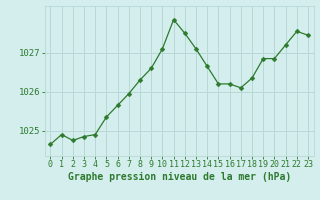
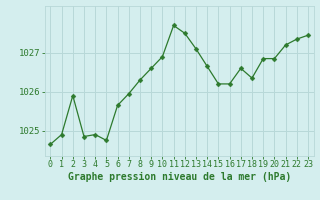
2: 1024.75 -> 1025.90
5: 1025.35 -> 1024.75
10: 1027.10 -> 1026.90
11: 1027.85 -> 1027.70
17: 1026.10 -> 1026.60
22: 1027.55 -> 1027.35
